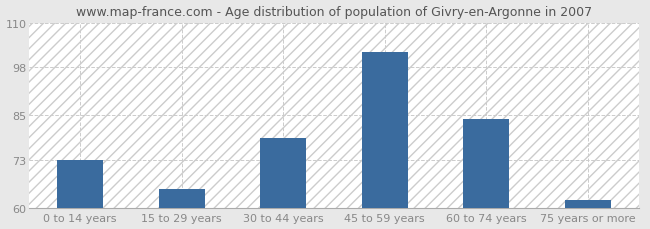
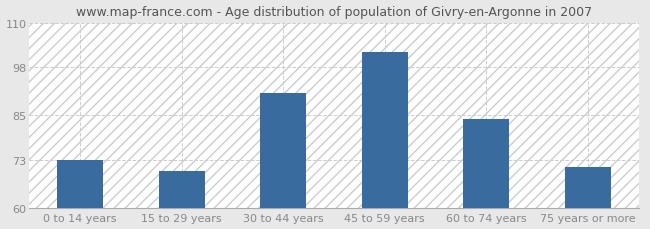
15 to 29 years: 65 -> 70
30 to 44 years: 79 -> 91
75 years or more: 62 -> 71
